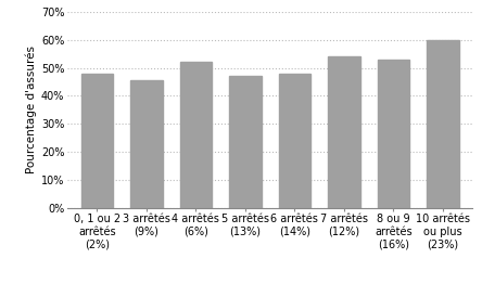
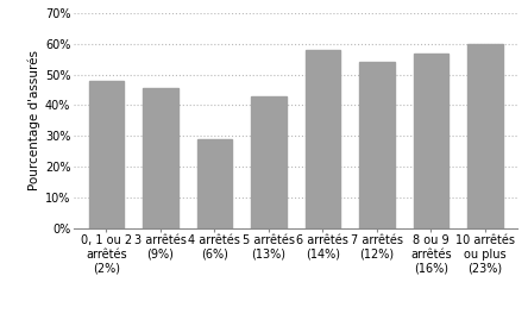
4 arrêtés (6%): 52.0% -> 29.0%
5 arrêtés (13%): 47.0% -> 43.0%
6 arrêtés (14%): 48.0% -> 58.0%
8 ou 9 arrêtés (16%): 53.0% -> 57.0%
